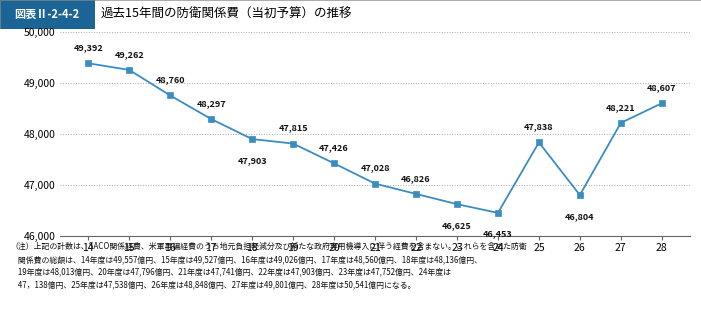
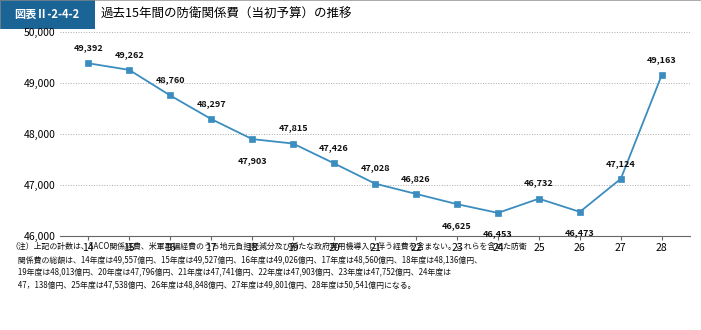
25: 47,838 -> 46,732
26: 46,804 -> 46,473
27: 48,221 -> 47,124
28: 48,607 -> 49,163
